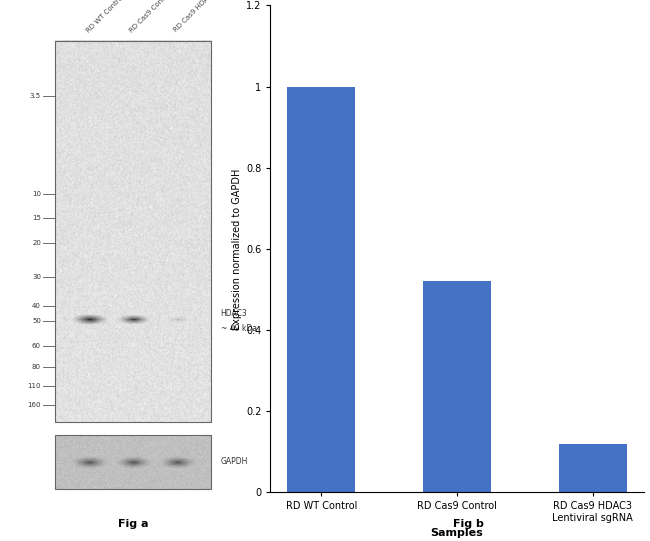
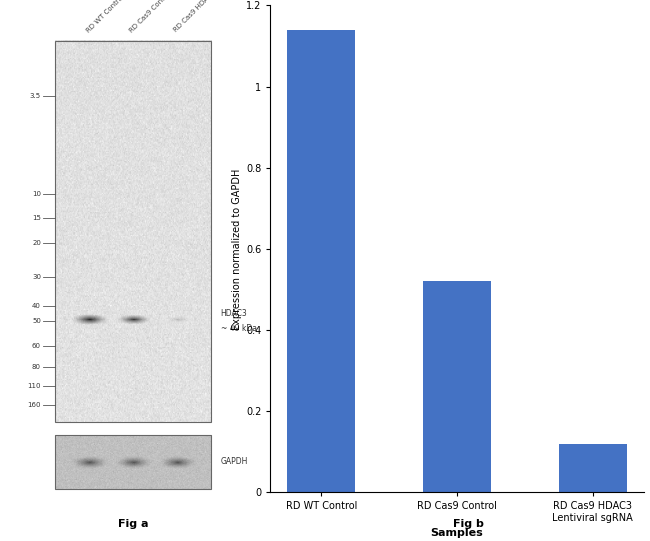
RD WT Control: 1.00 -> 1.14
